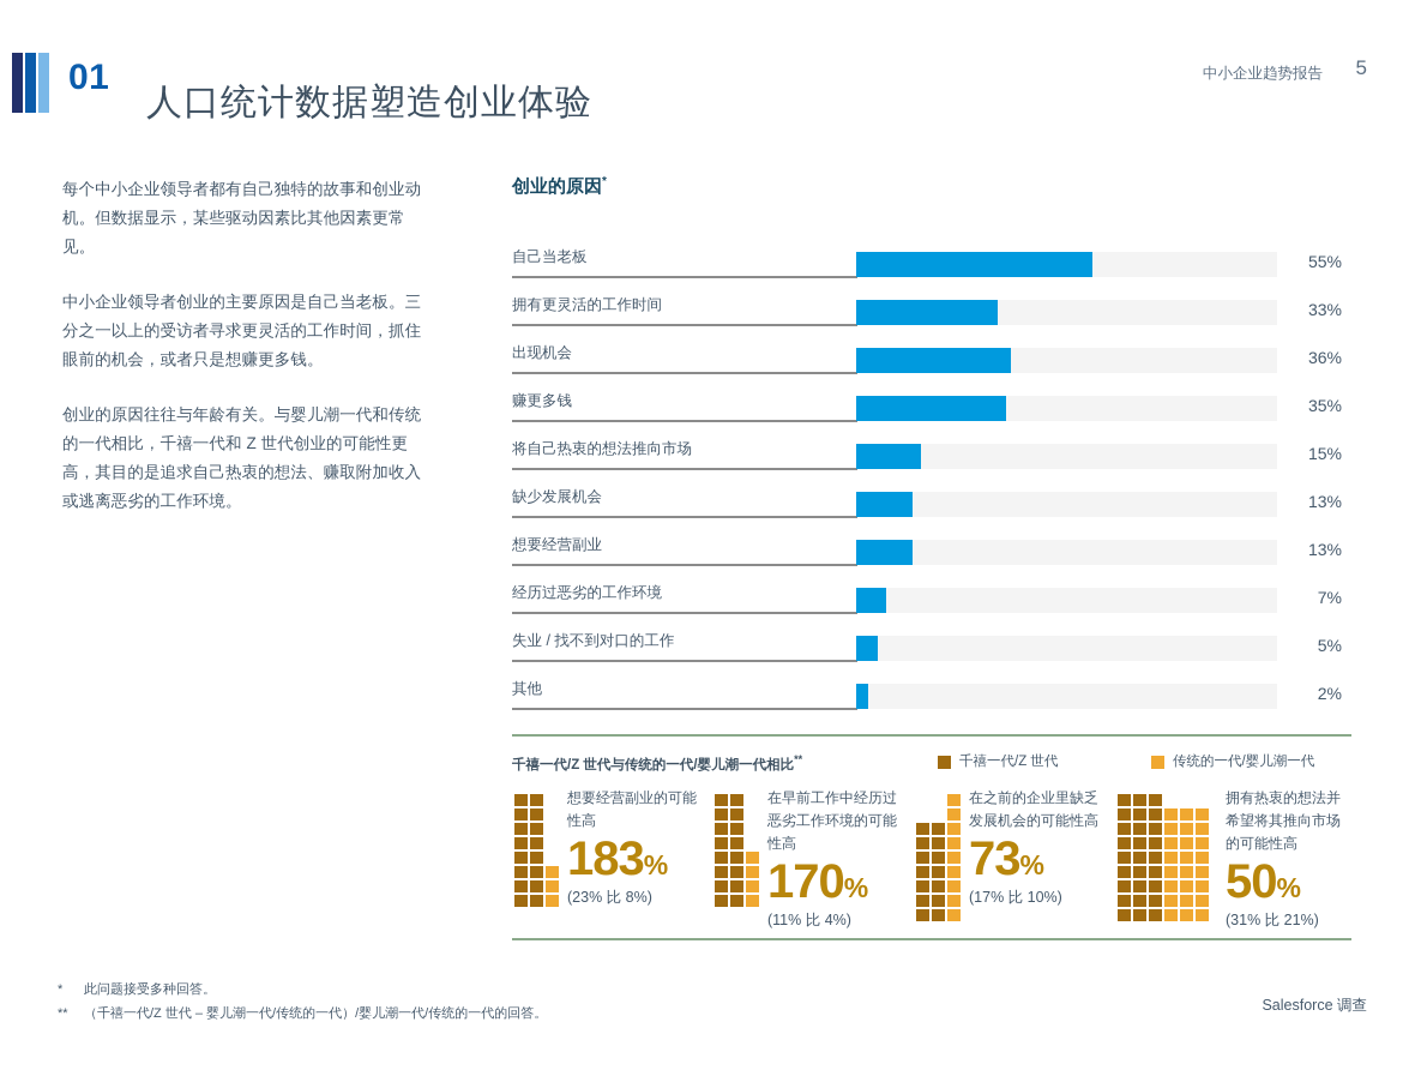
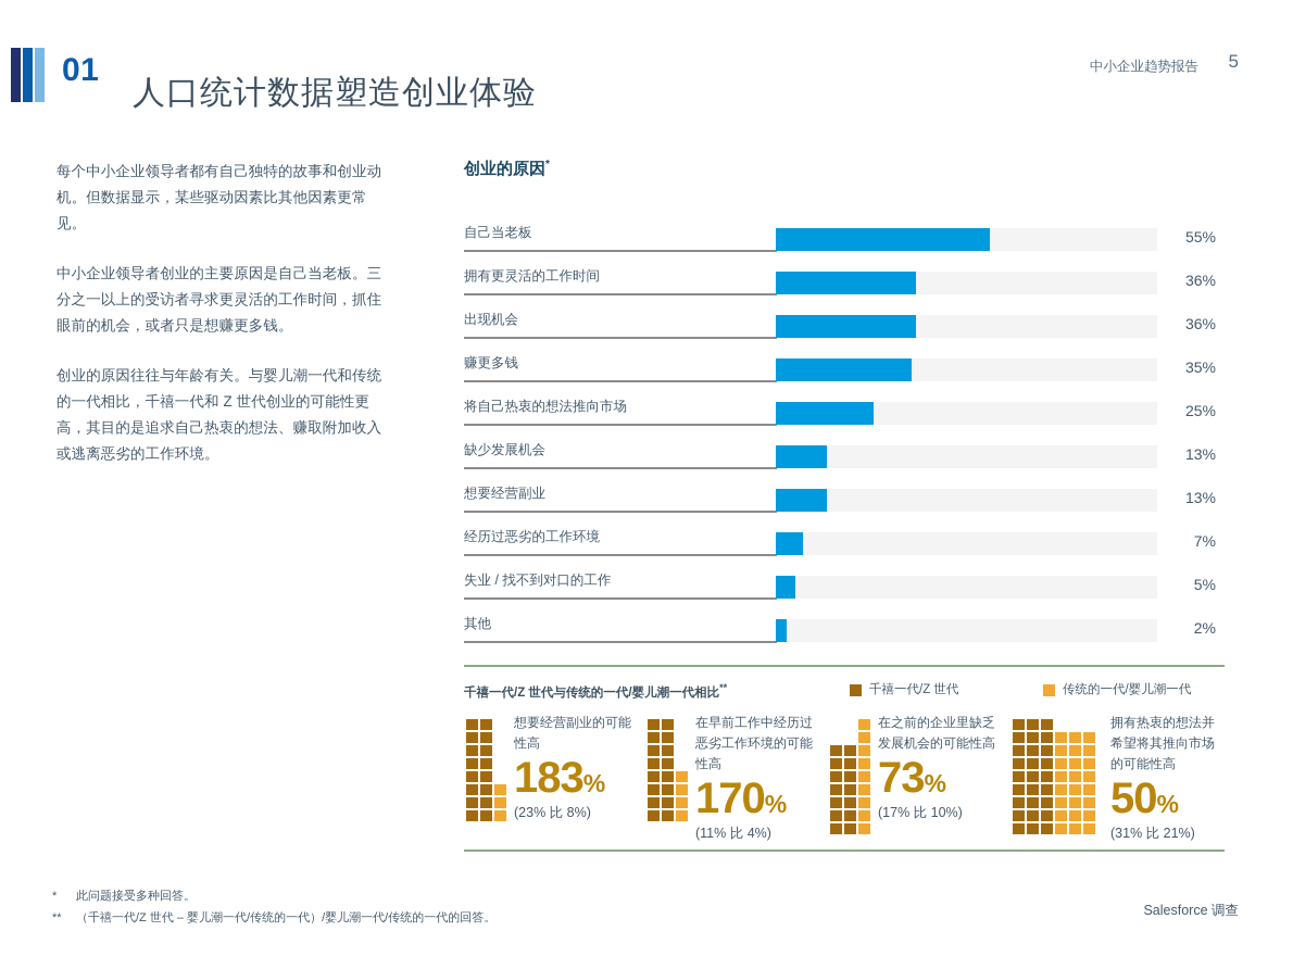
拥有更灵活的工作时间: 33% -> 36%
将自己热衷的想法推向市场: 15% -> 25%
